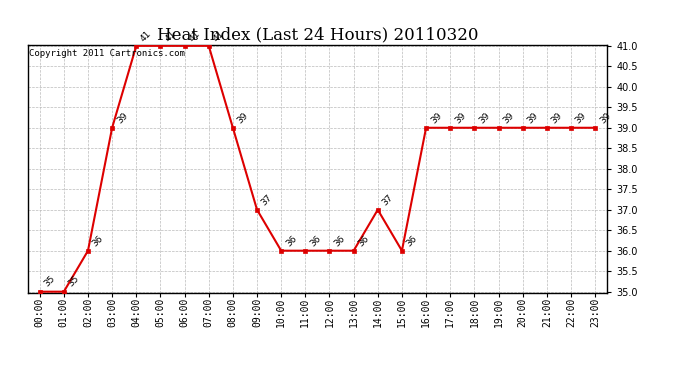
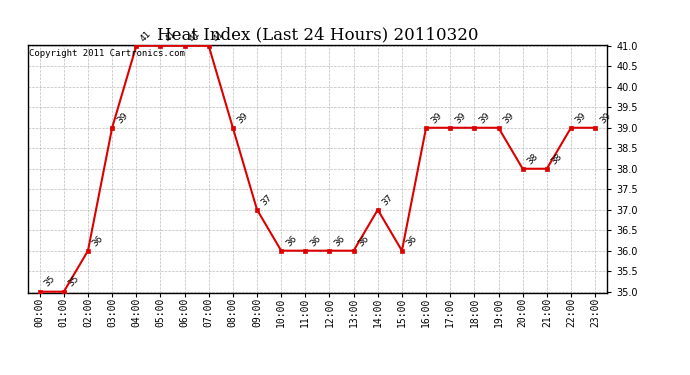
20:00: 39 -> 38
21:00: 39 -> 38
